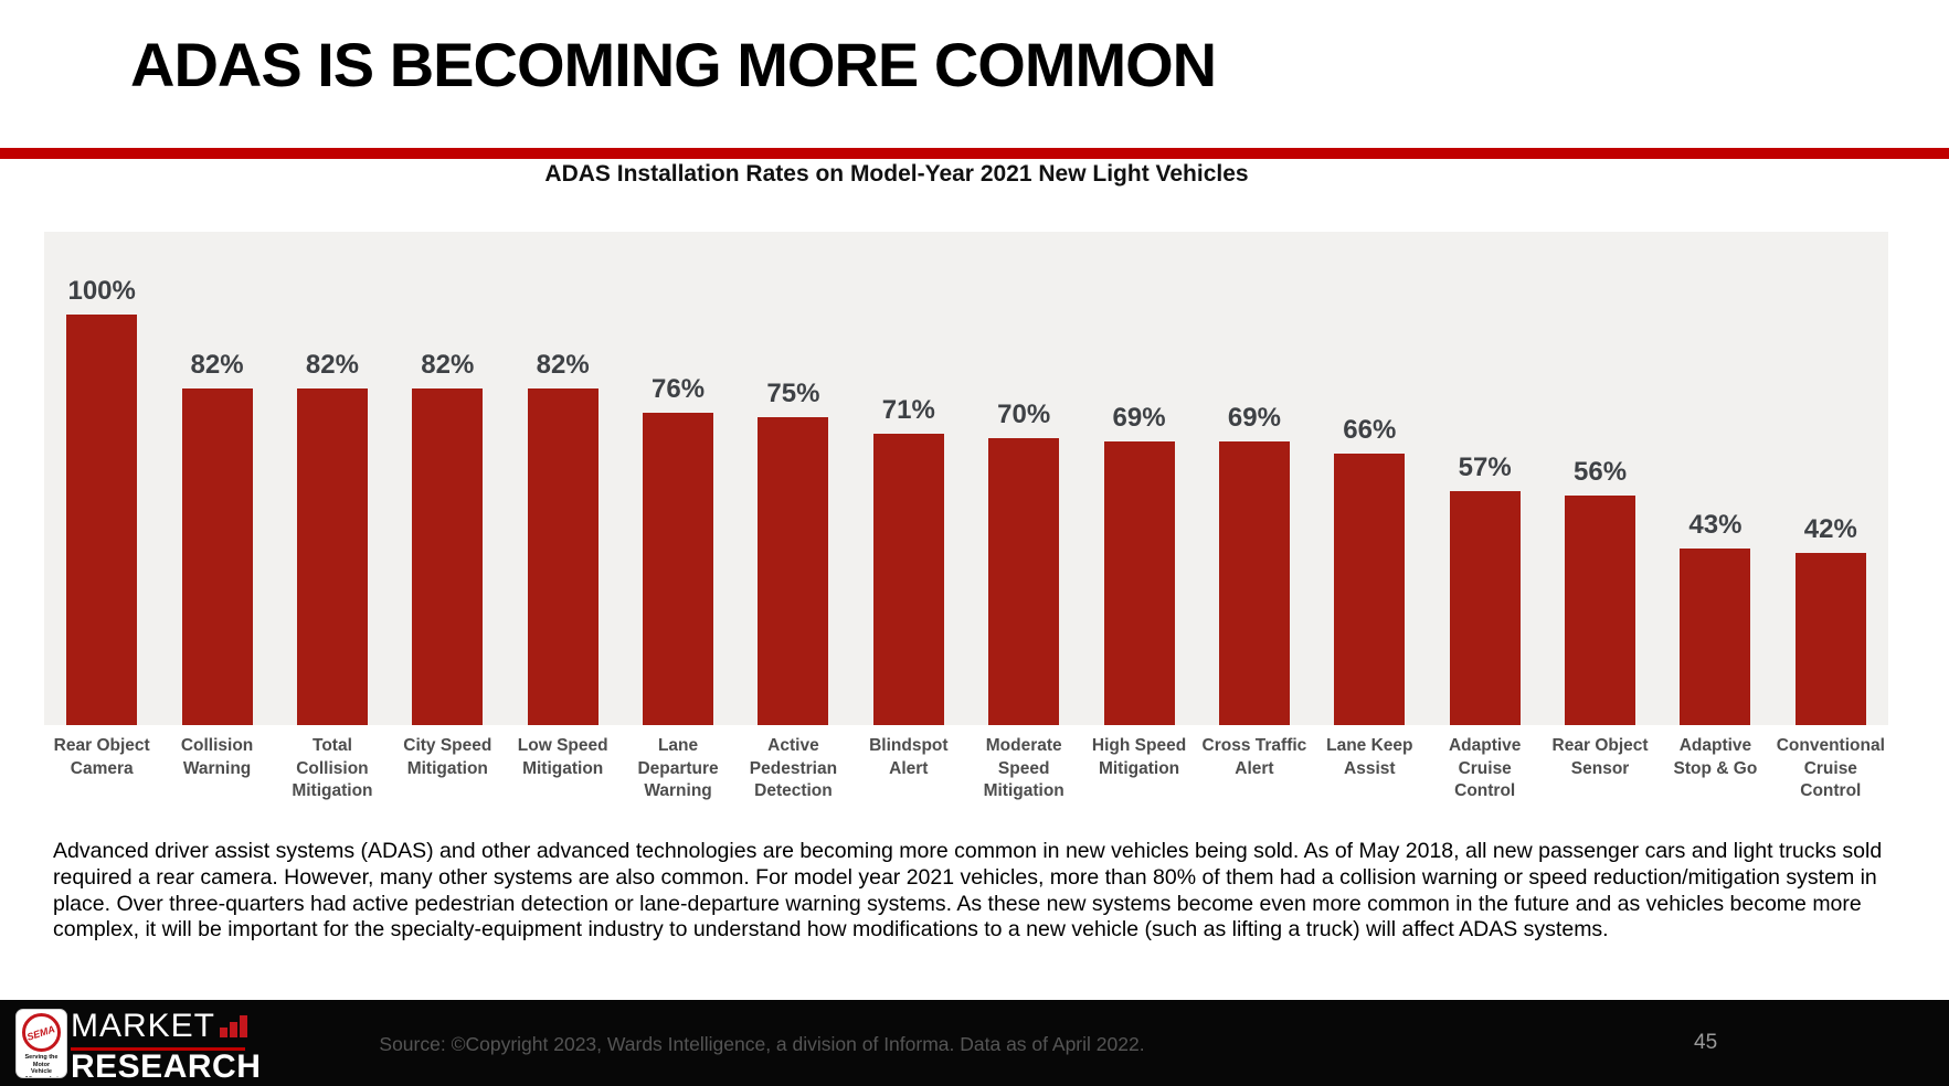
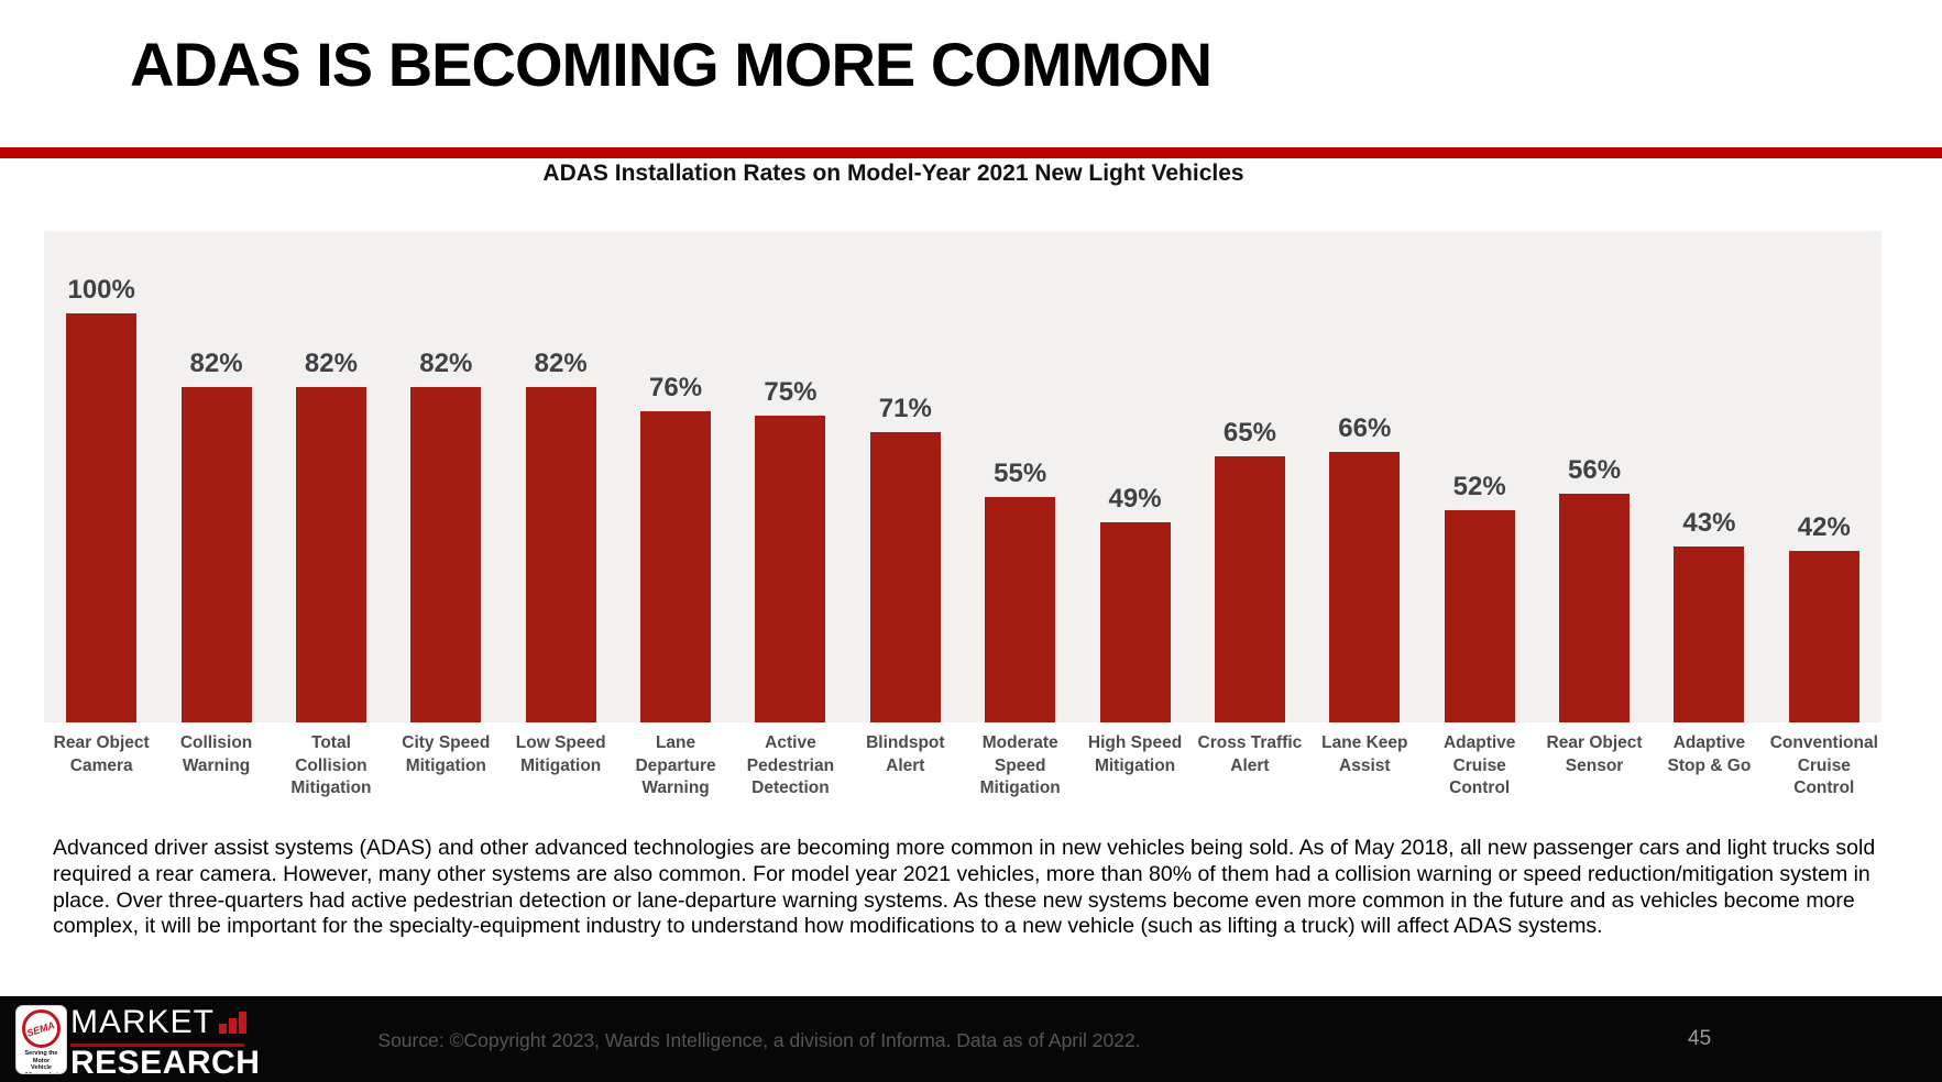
Moderate Speed Mitigation: 70% -> 55%
High Speed Mitigation: 69% -> 49%
Cross Traffic Alert: 69% -> 65%
Adaptive Cruise Control: 57% -> 52%
